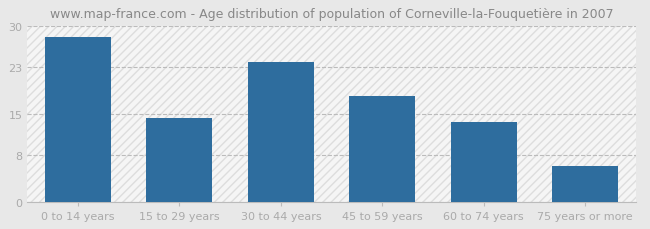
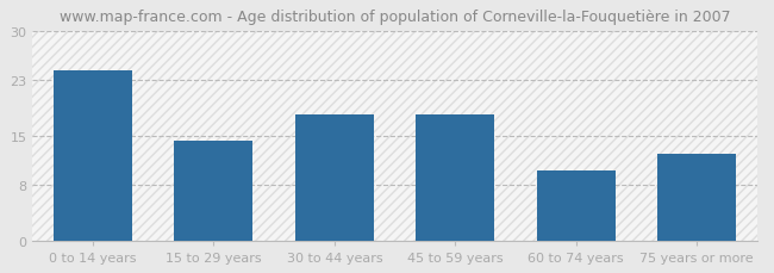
0 to 14 years: 28.0 -> 24.4
30 to 44 years: 23.8 -> 18.0
60 to 74 years: 13.5 -> 10.0
75 years or more: 6.0 -> 12.4
